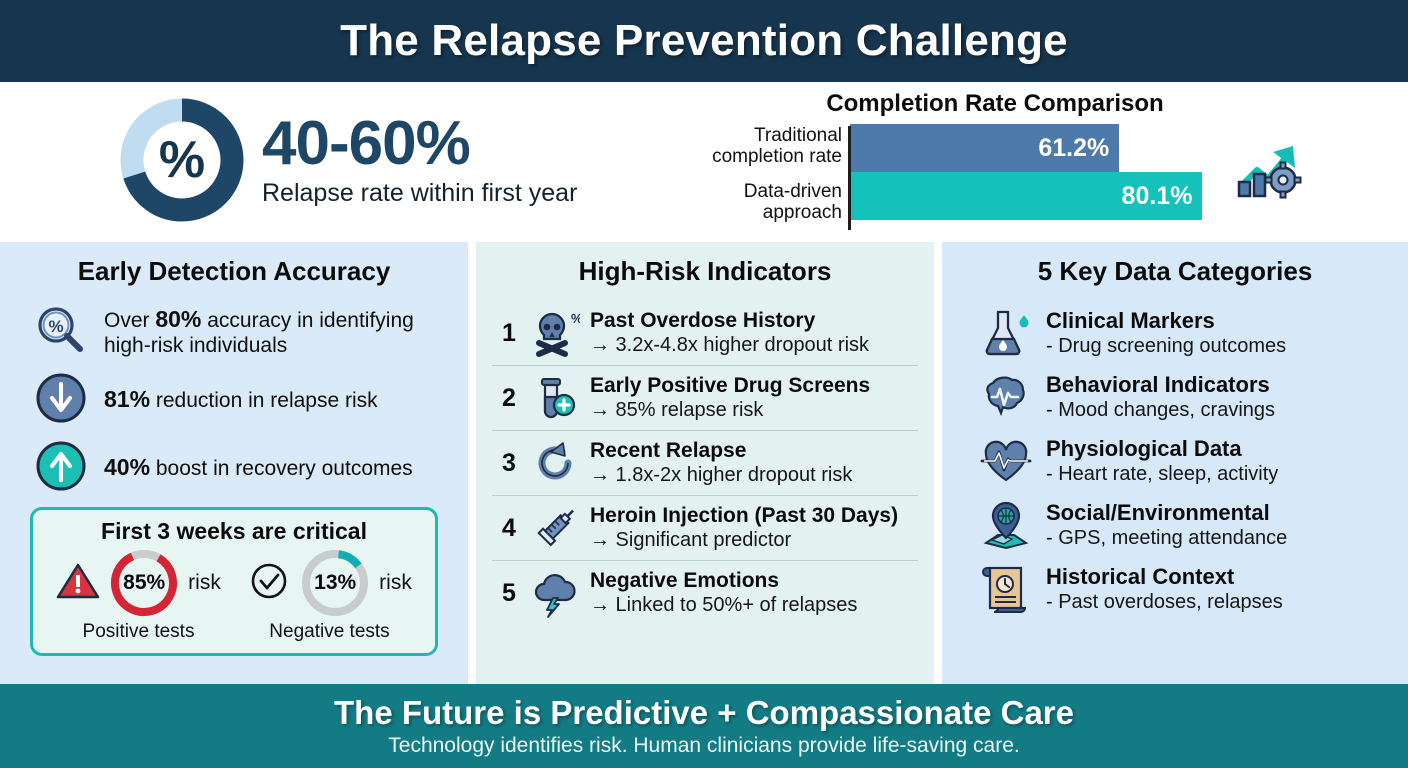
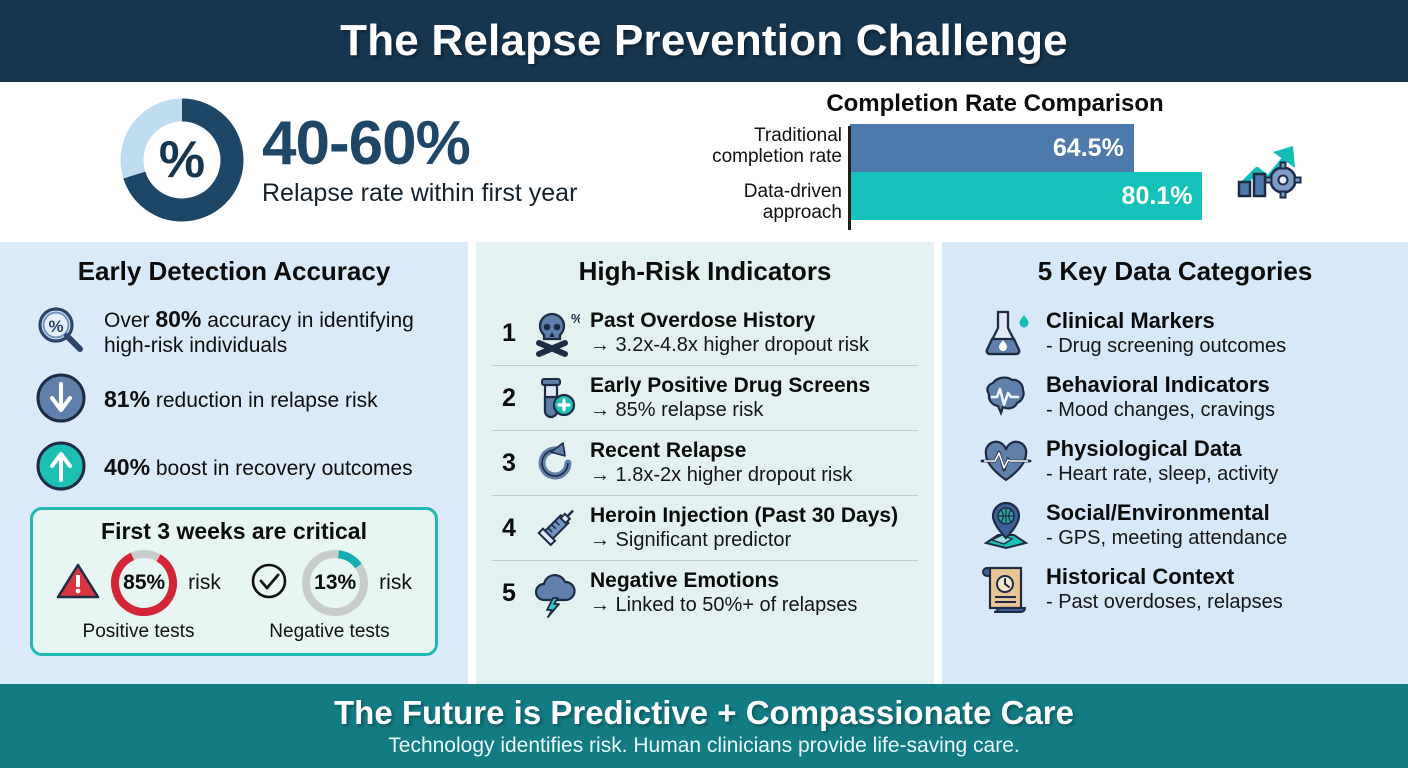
Traditional completion rate: 61.2% -> 64.5%
